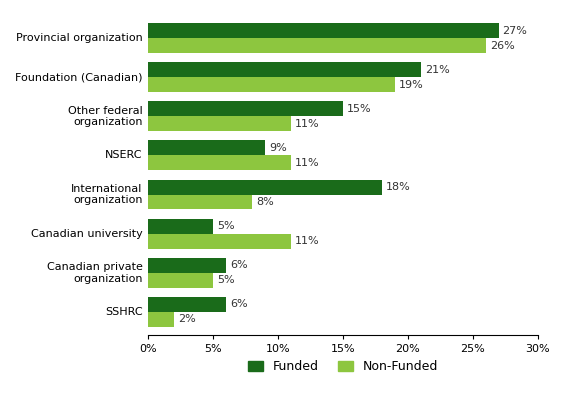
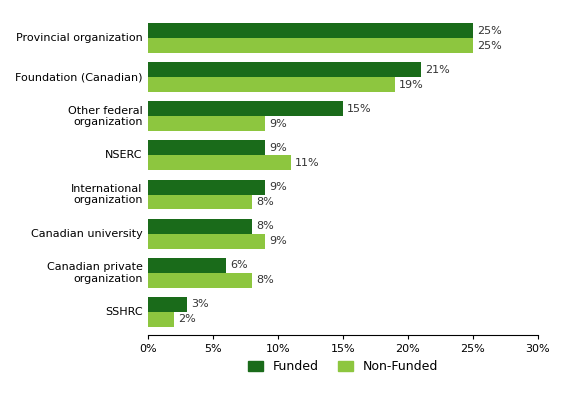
Funded/Provincial organization: 27% -> 25%
Non-Funded/Provincial organization: 26% -> 25%
Non-Funded/Other federal organization: 11% -> 9%
Funded/International organization: 18% -> 9%
Funded/Canadian university: 5% -> 8%
Non-Funded/Canadian university: 11% -> 9%
Non-Funded/Canadian private organization: 5% -> 8%
Funded/SSHRC: 6% -> 3%
